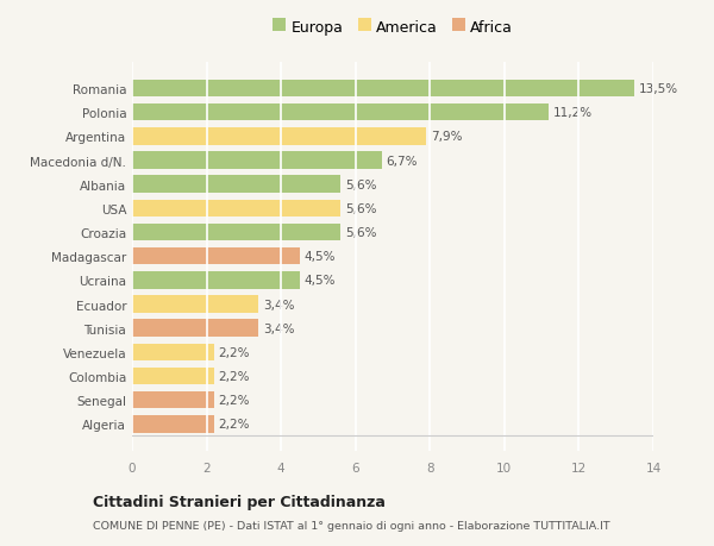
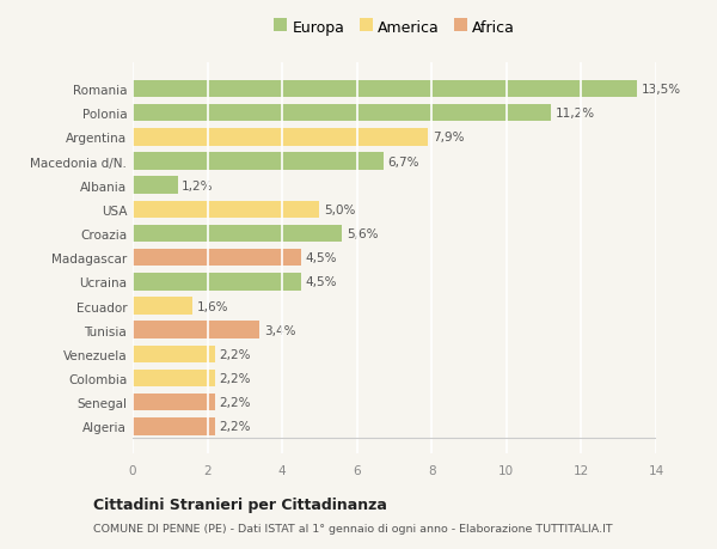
Albania: 5,6% -> 1,2%
USA: 5,6% -> 5,0%
Ecuador: 3,4% -> 1,6%
